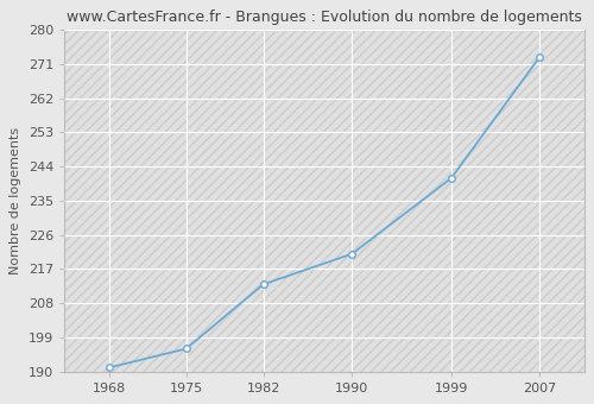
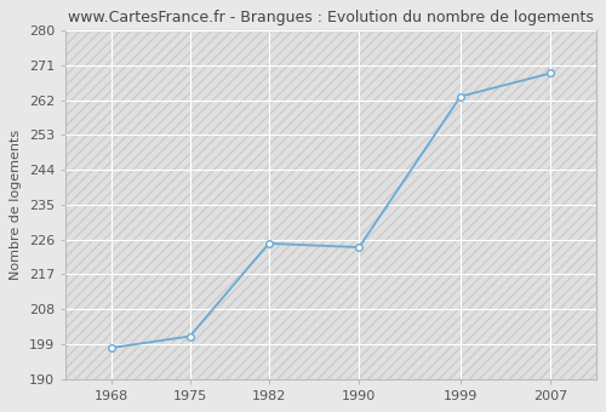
1968: 191 -> 198
1975: 196 -> 201
1982: 213 -> 225
1990: 221 -> 224
1999: 241 -> 263
2007: 273 -> 269
